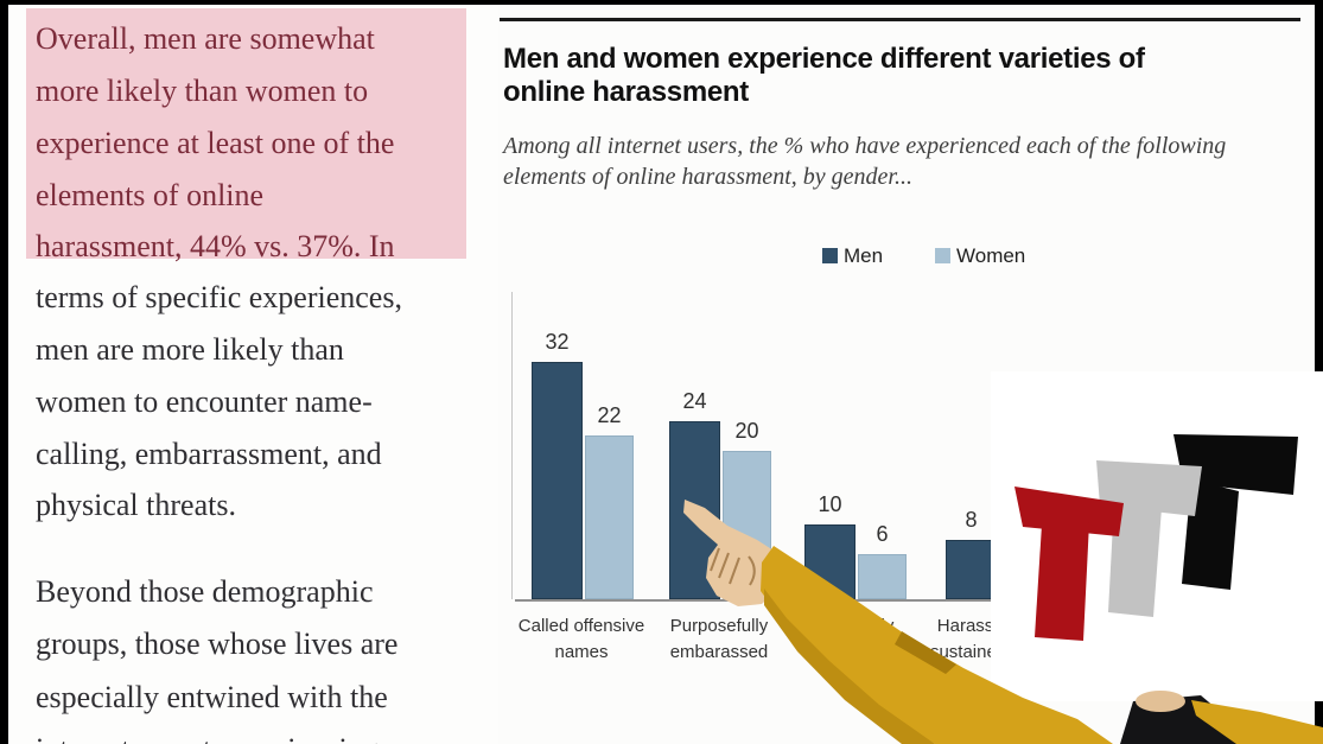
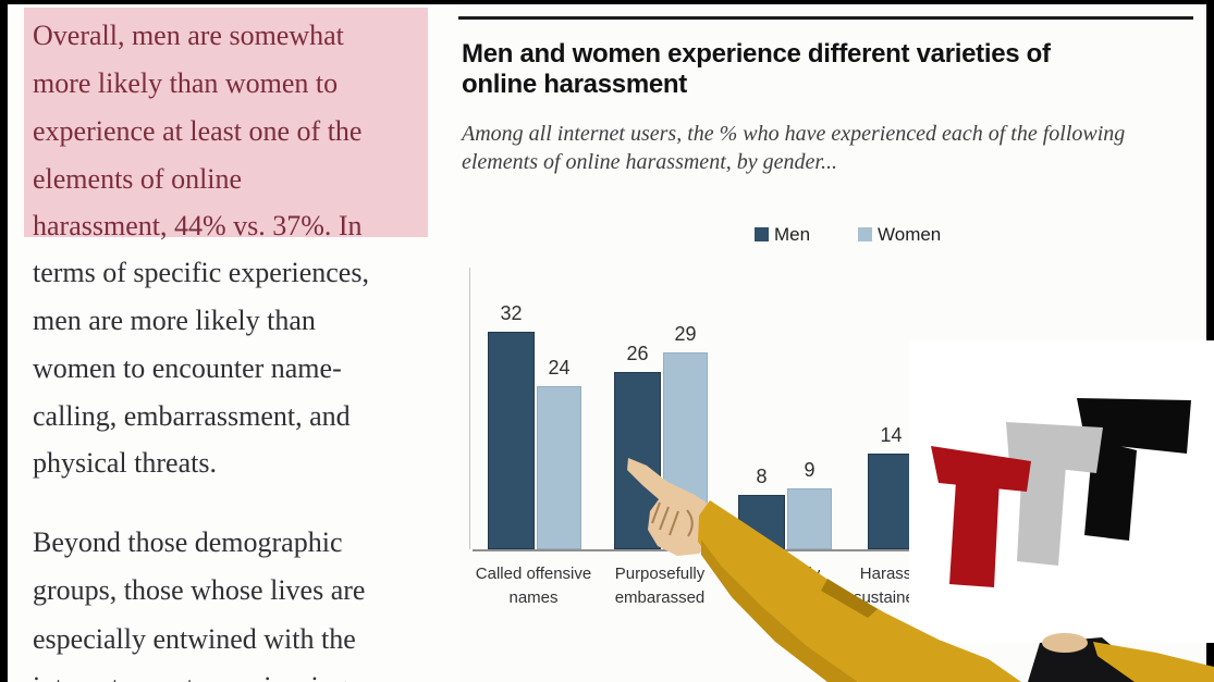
Women/Called offensive names: 22 -> 24
Men/Purposefully embarassed: 24 -> 26
Women/Purposefully embarassed: 20 -> 29
Men/Physically threatened: 10 -> 8
Women/Physically threatened: 6 -> 9
Men/Harassed for a sustained period: 8 -> 14
